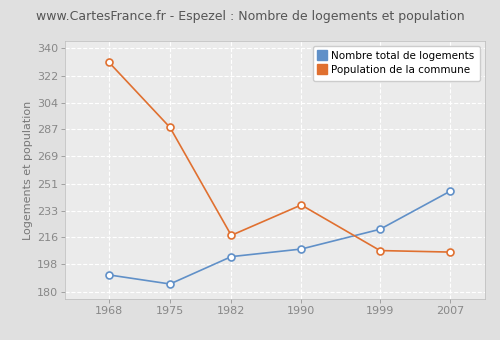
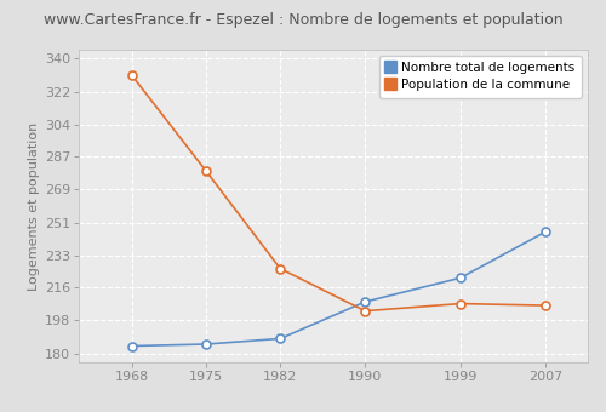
Nombre total de logements/1968: 191 -> 184
Population de la commune/1975: 288 -> 279
Nombre total de logements/1982: 203 -> 188
Population de la commune/1982: 217 -> 226
Population de la commune/1990: 237 -> 203
